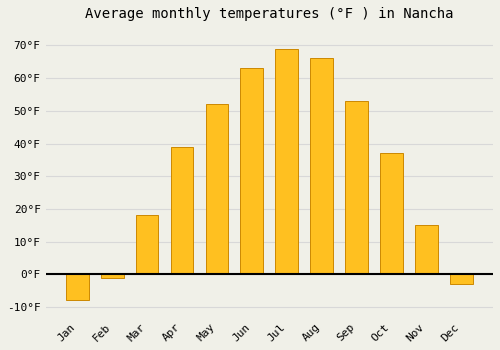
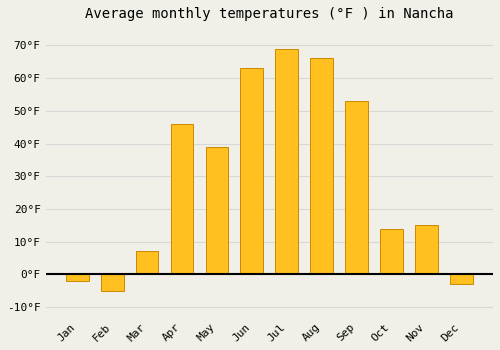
Jan: -8°F -> -2°F
Feb: -1°F -> -5°F
Mar: 18°F -> 7°F
Apr: 39°F -> 46°F
May: 52°F -> 39°F
Oct: 37°F -> 14°F
